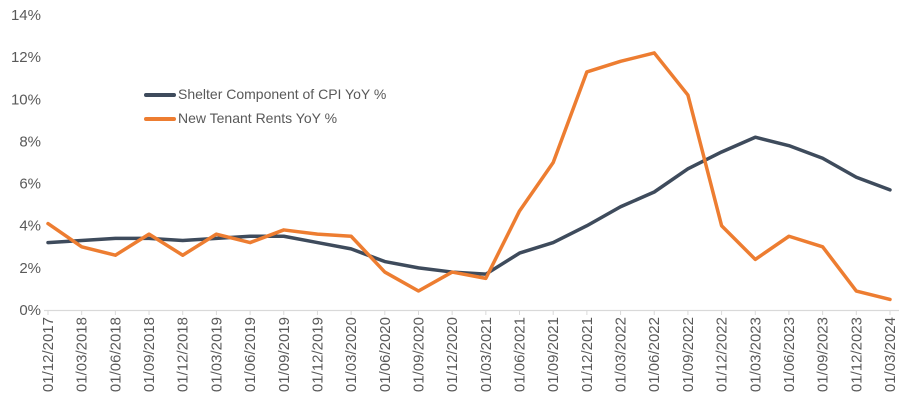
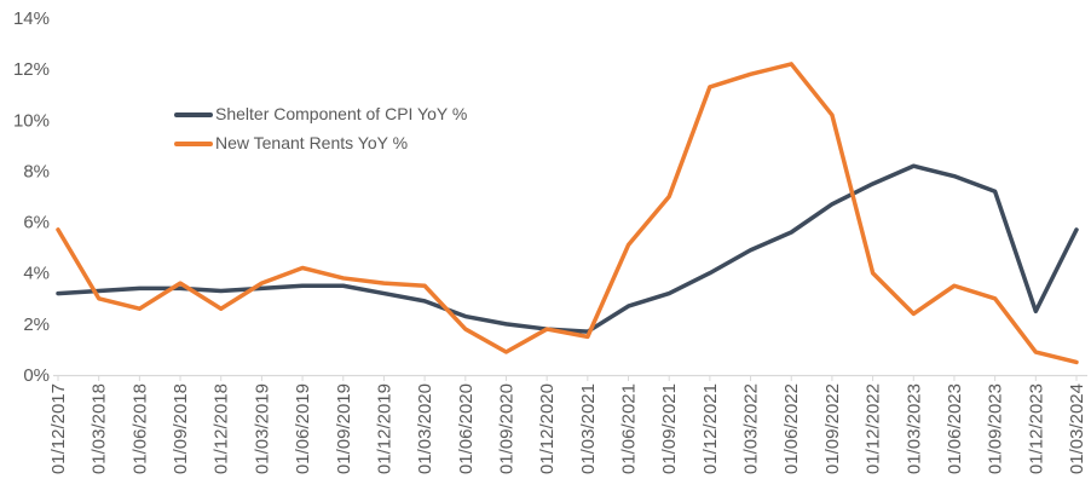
New Tenant Rents YoY %/01/12/2017: 4.1% -> 5.7%
New Tenant Rents YoY %/01/06/2019: 3.2% -> 4.2%
New Tenant Rents YoY %/01/06/2021: 4.7% -> 5.1%
Shelter Component of CPI YoY %/01/12/2023: 6.3% -> 2.5%
